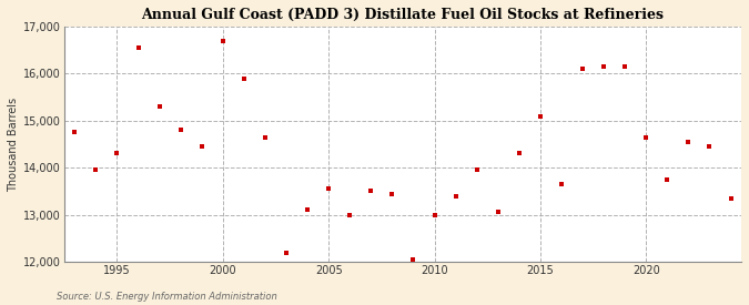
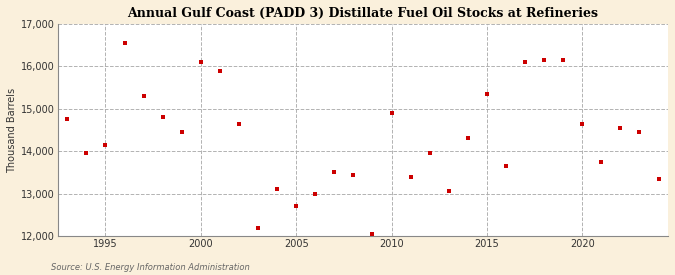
1995: 14,300 -> 14,150
2000: 16,700 -> 16,100
2005: 13,550 -> 12,700
2010: 13,000 -> 14,900
2015: 15,100 -> 15,350
